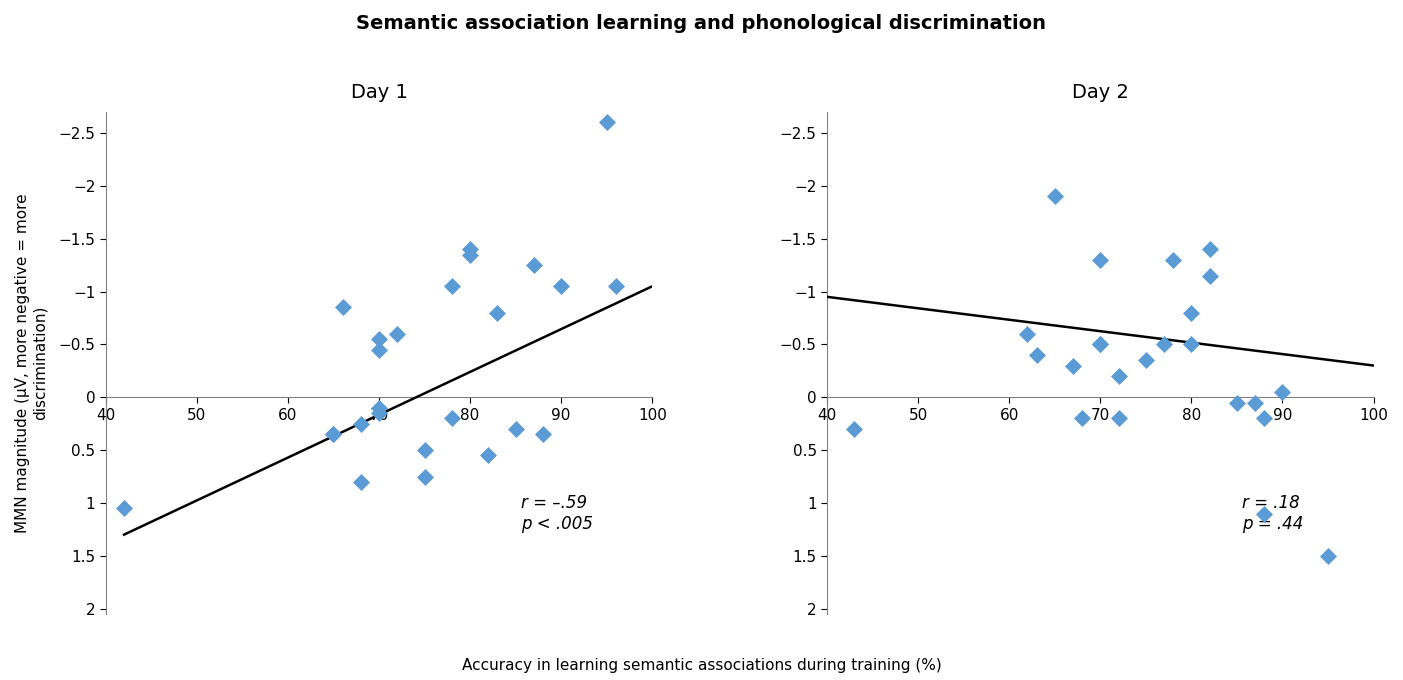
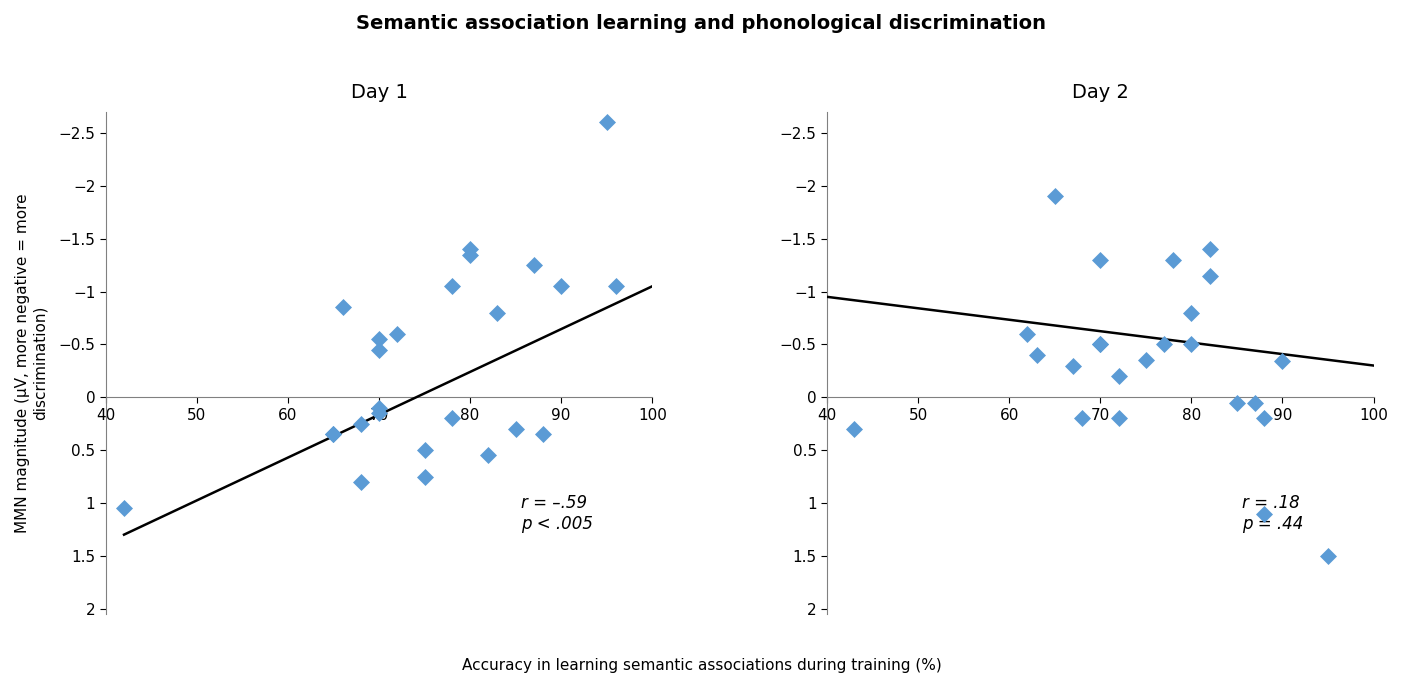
Day 2/90: -0.05 -> -0.34
